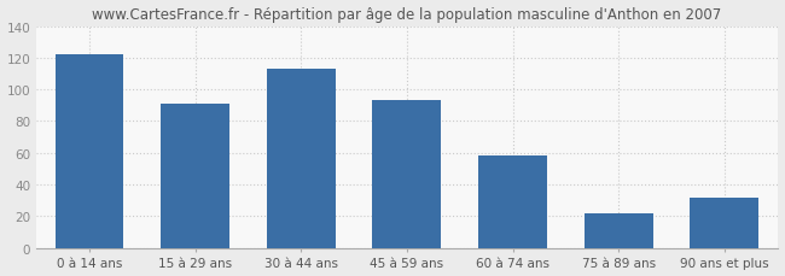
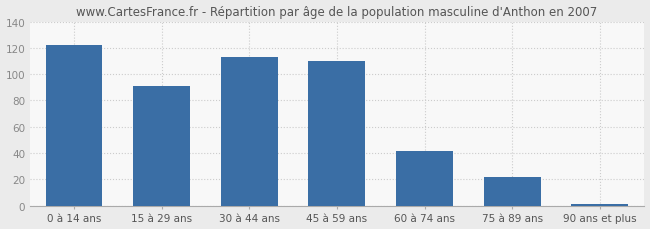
45 à 59 ans: 93 -> 110
60 à 74 ans: 58 -> 42
90 ans et plus: 32 -> 1
